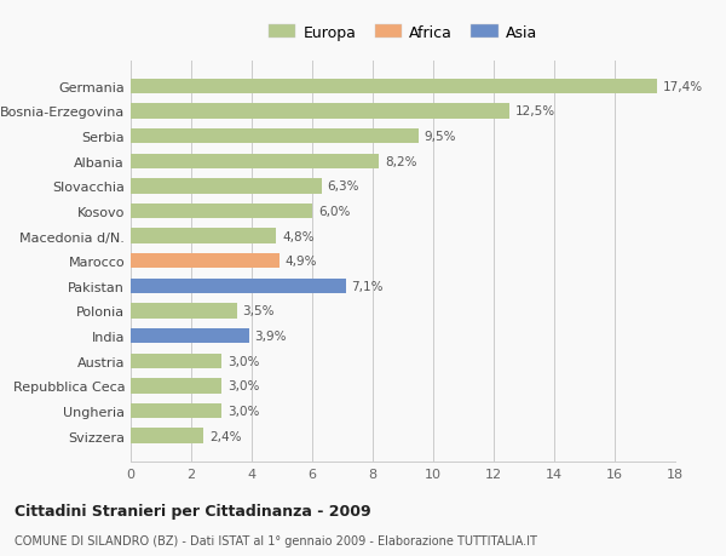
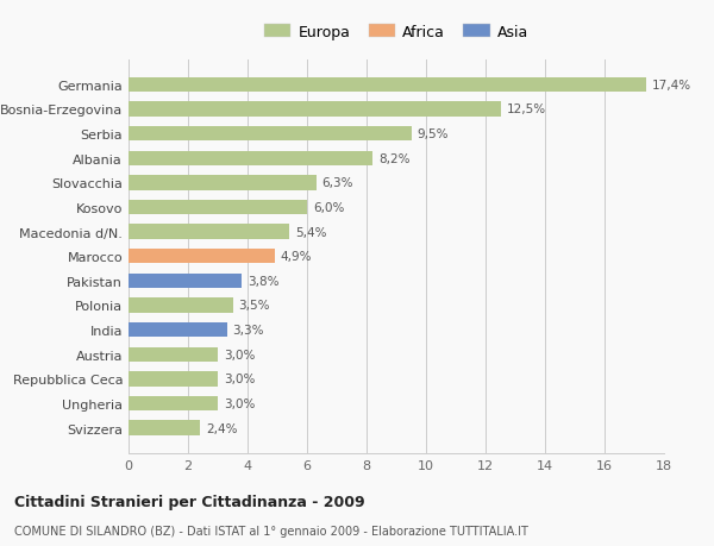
Macedonia d/N.: 4,8% -> 5,4%
Pakistan: 7,1% -> 3,8%
India: 3,9% -> 3,3%
